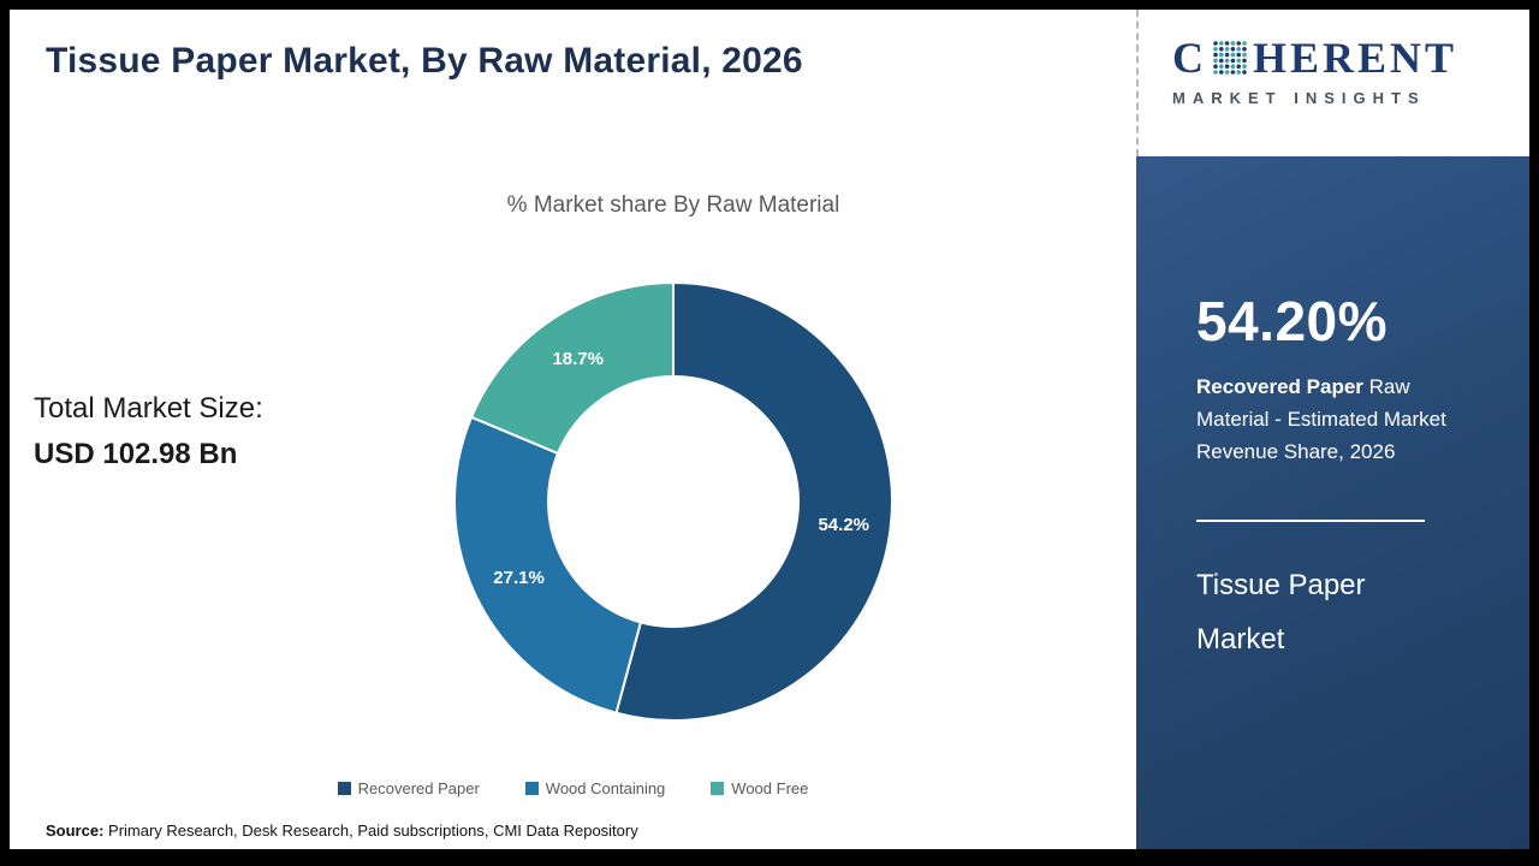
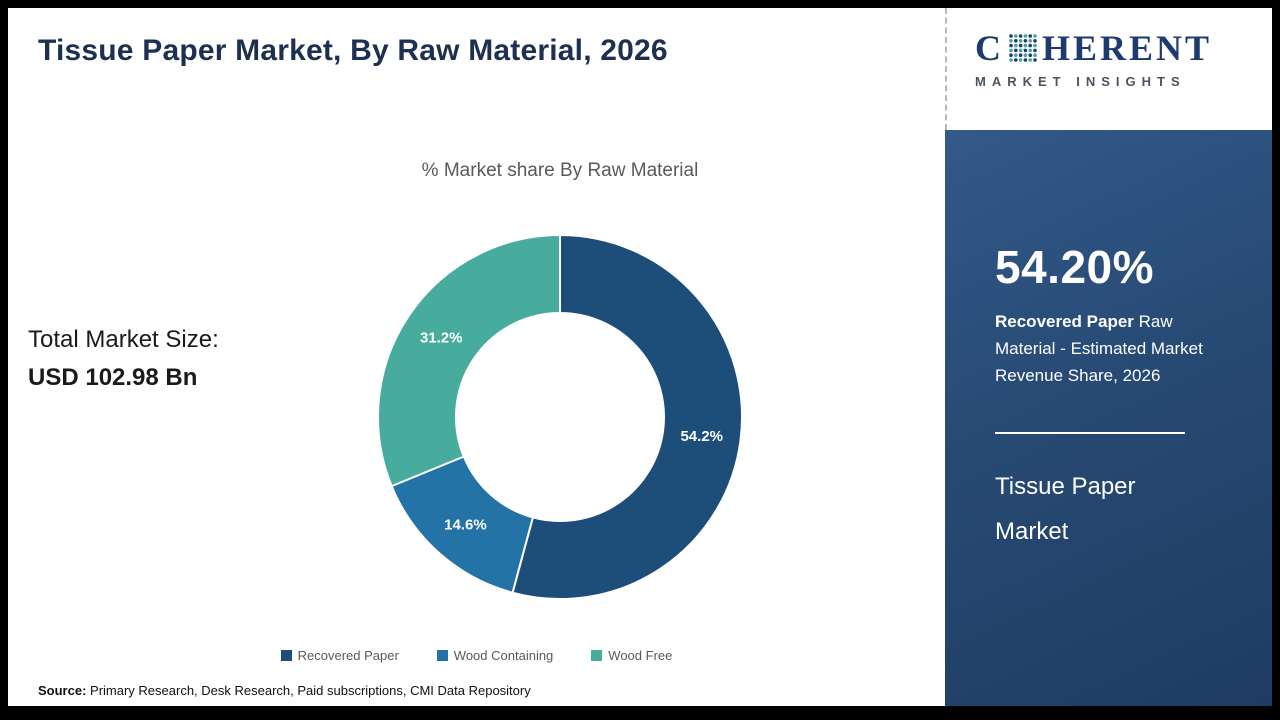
Wood Containing: 27.1% -> 14.6%
Wood Free: 18.7% -> 31.2%
